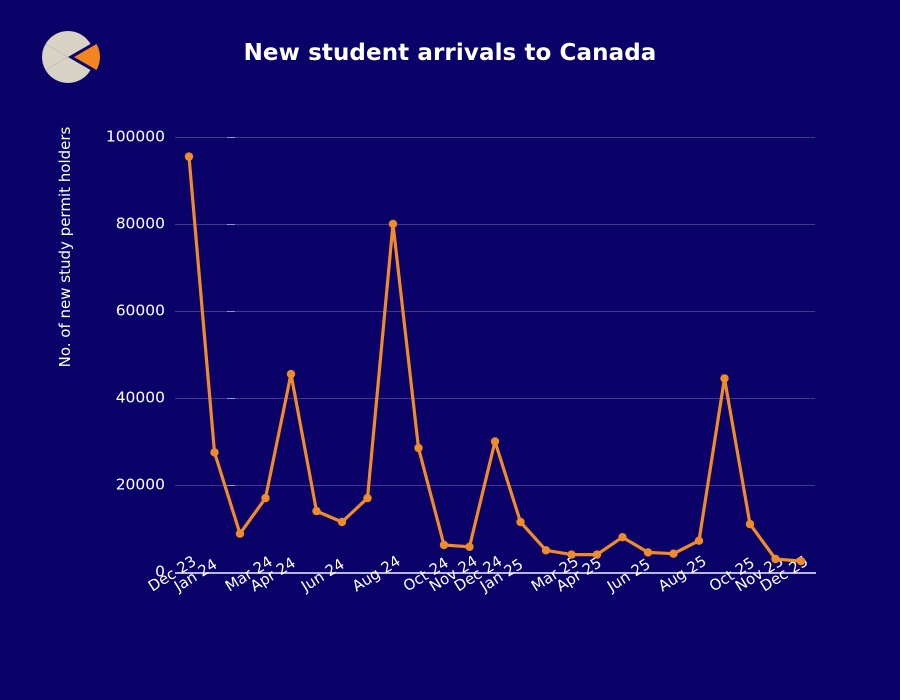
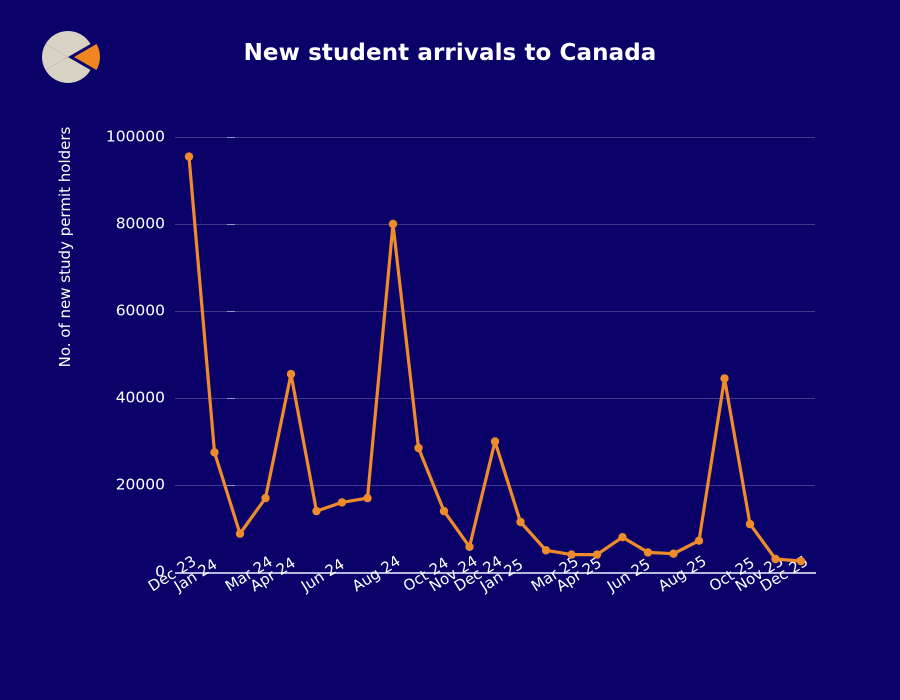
Jun 24: 12000 -> 16000
Oct 24: 6000 -> 14000
